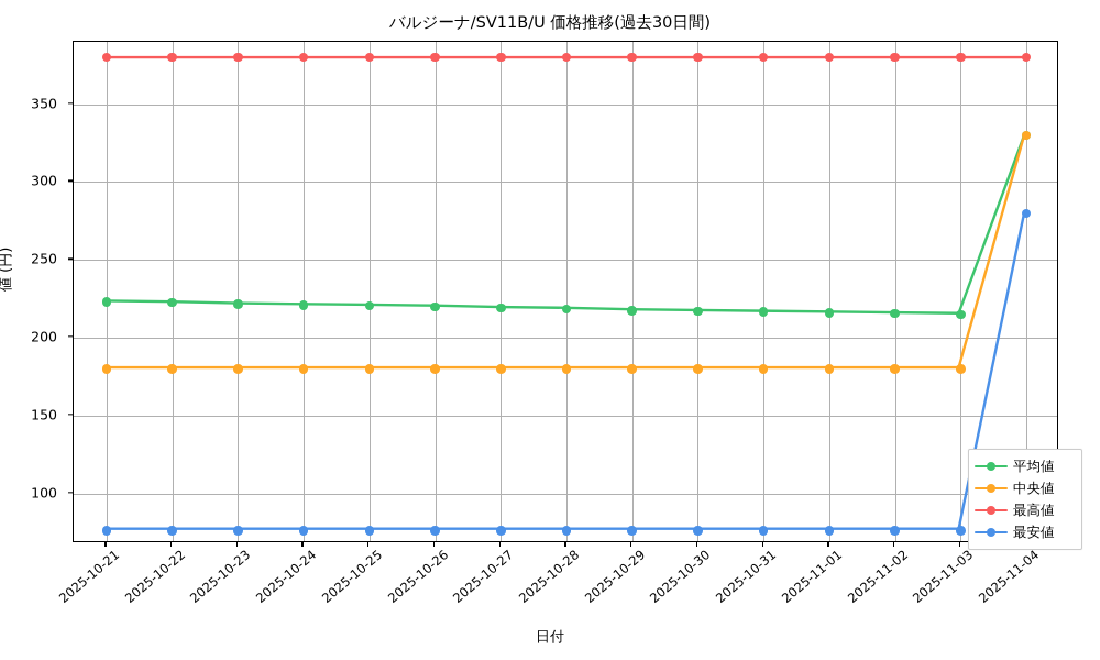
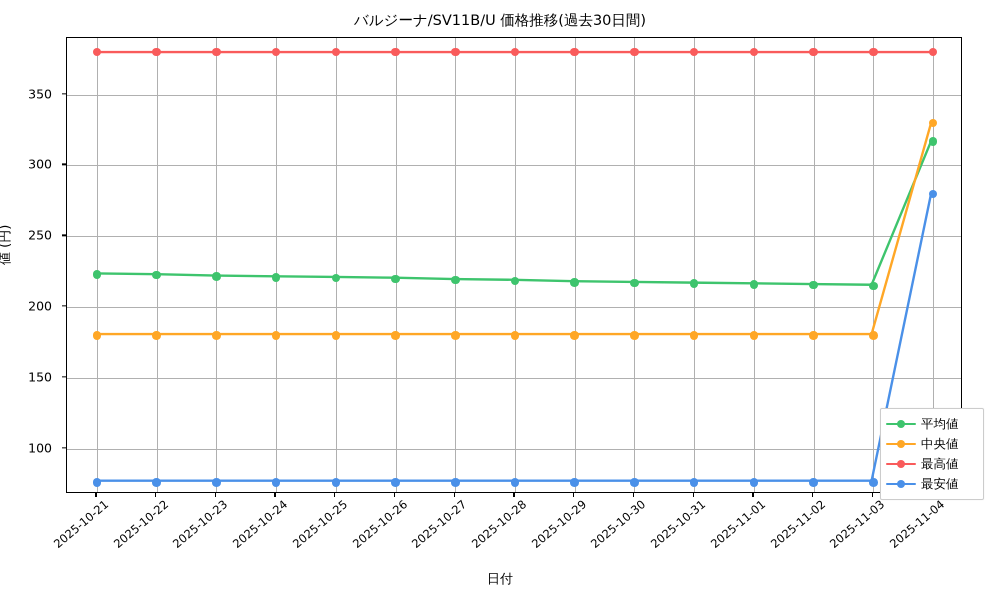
平均値/2025-11-04: 330 -> 317
